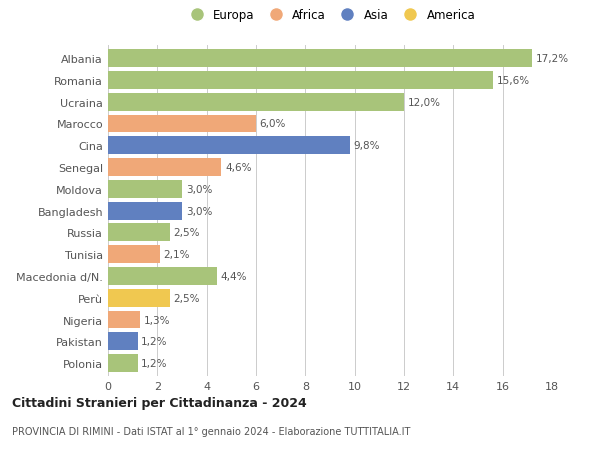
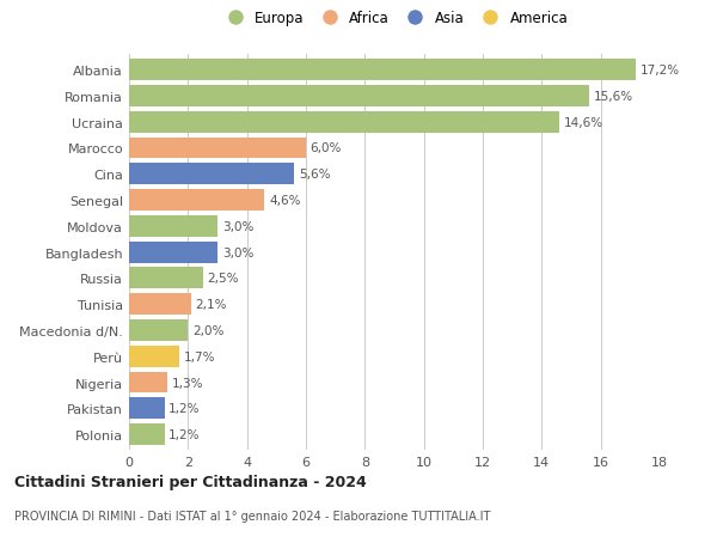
Ucraina: 12,0% -> 14,6%
Cina: 9,8% -> 5,6%
Macedonia d/N.: 4,4% -> 2,0%
Perù: 2,5% -> 1,7%
